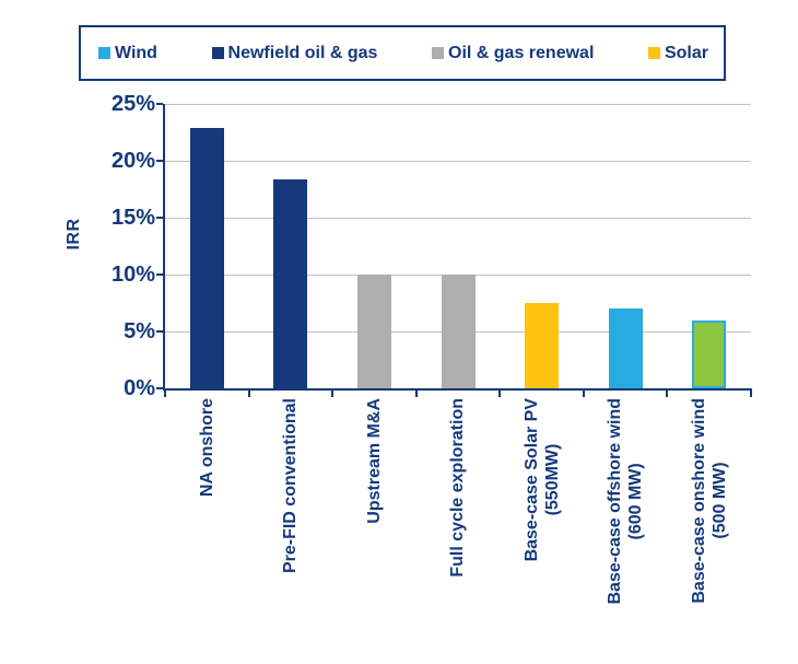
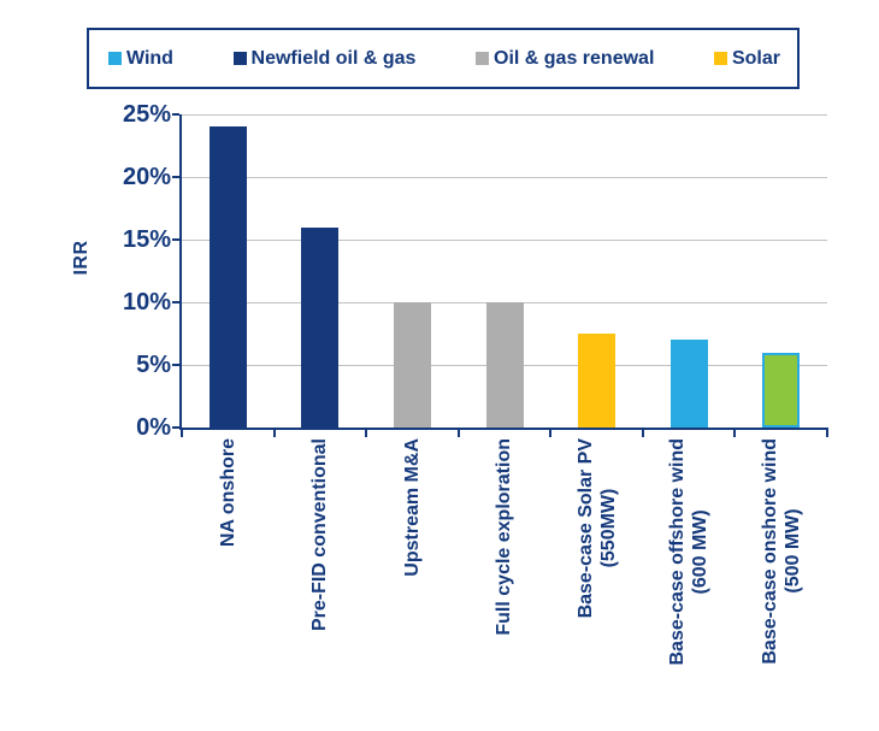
NA onshore: 22.9% -> 24.0%
Pre-FID conventional: 18.4% -> 16.0%
